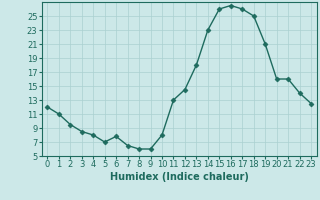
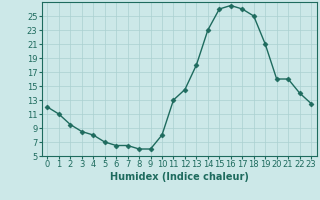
6: 7.8 -> 6.5
